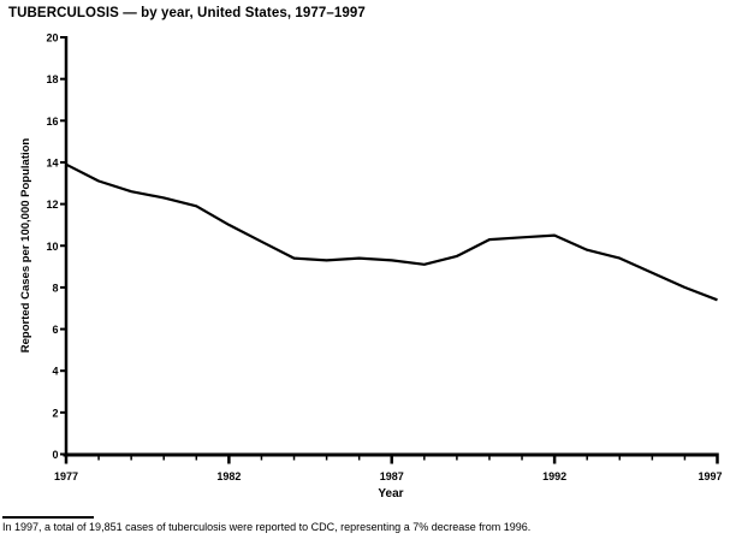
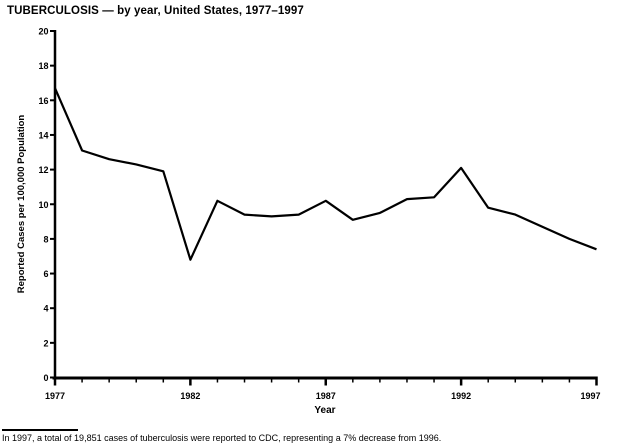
1977: 13.9 -> 16.7
1982: 11.0 -> 6.8
1987: 9.3 -> 10.2
1992: 10.5 -> 12.1
